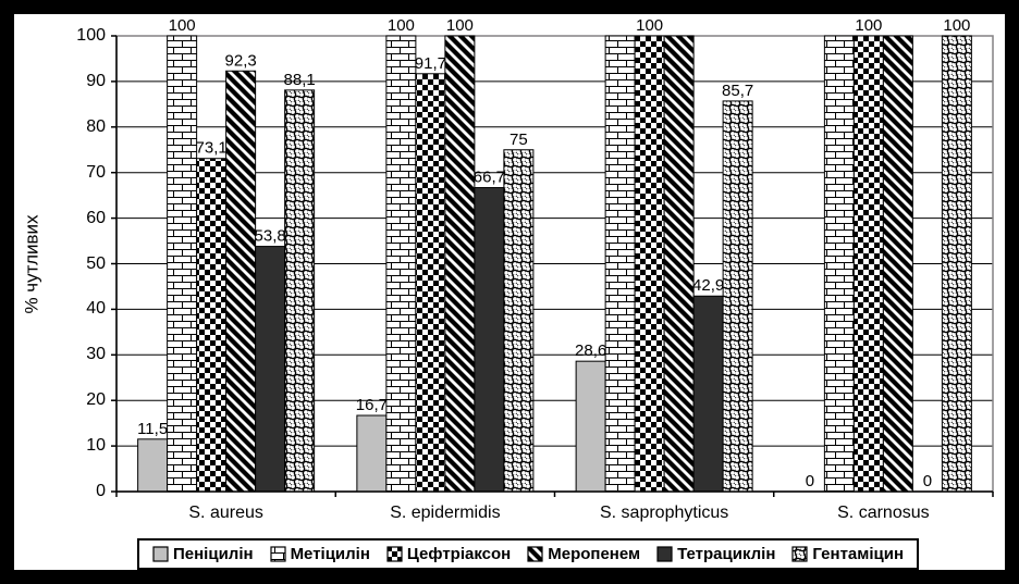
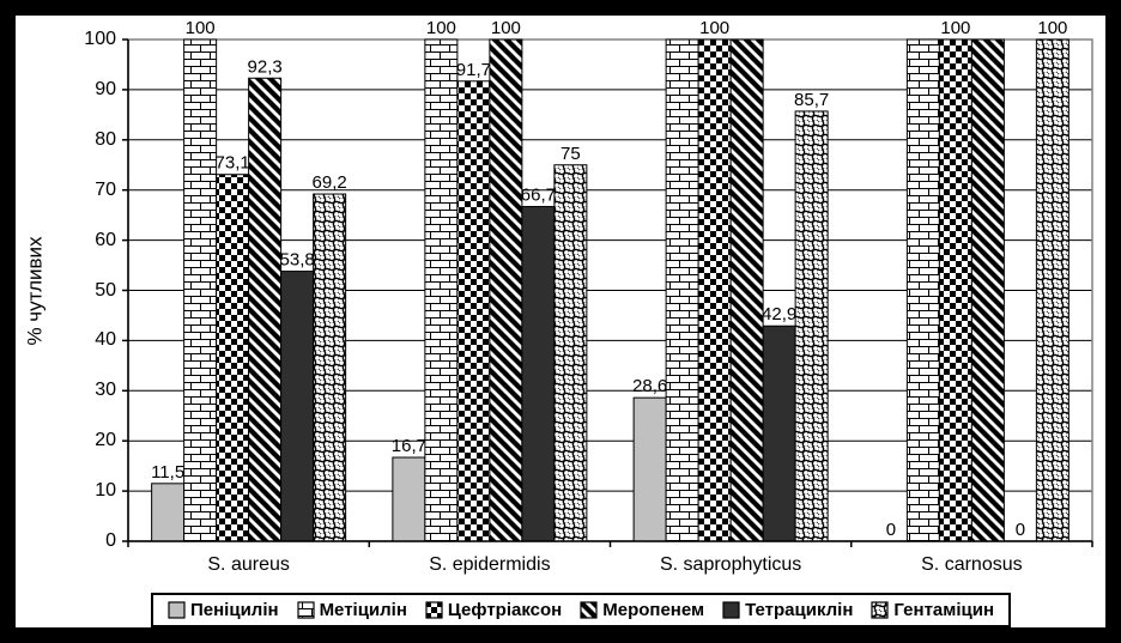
Гентаміцин/S. aureus: 88,1 -> 69,2
